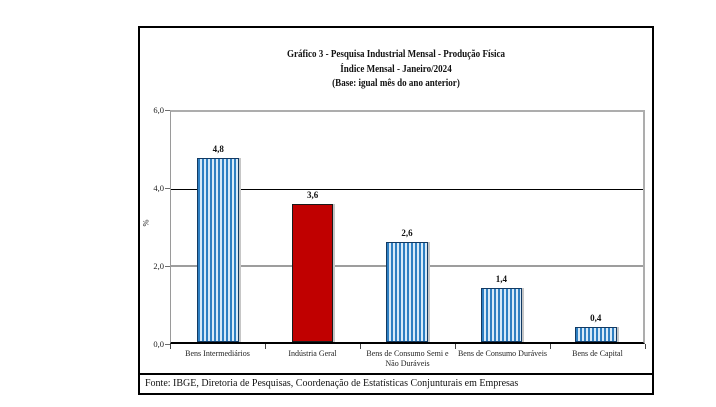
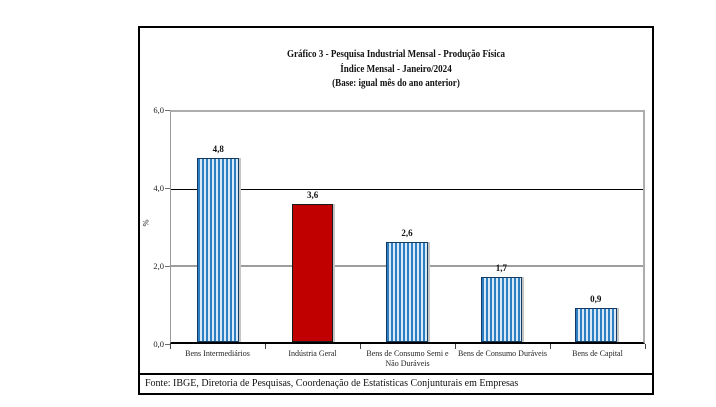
Bens de Consumo Duráveis: 1,4 -> 1,7
Bens de Capital: 0,4 -> 0,9
